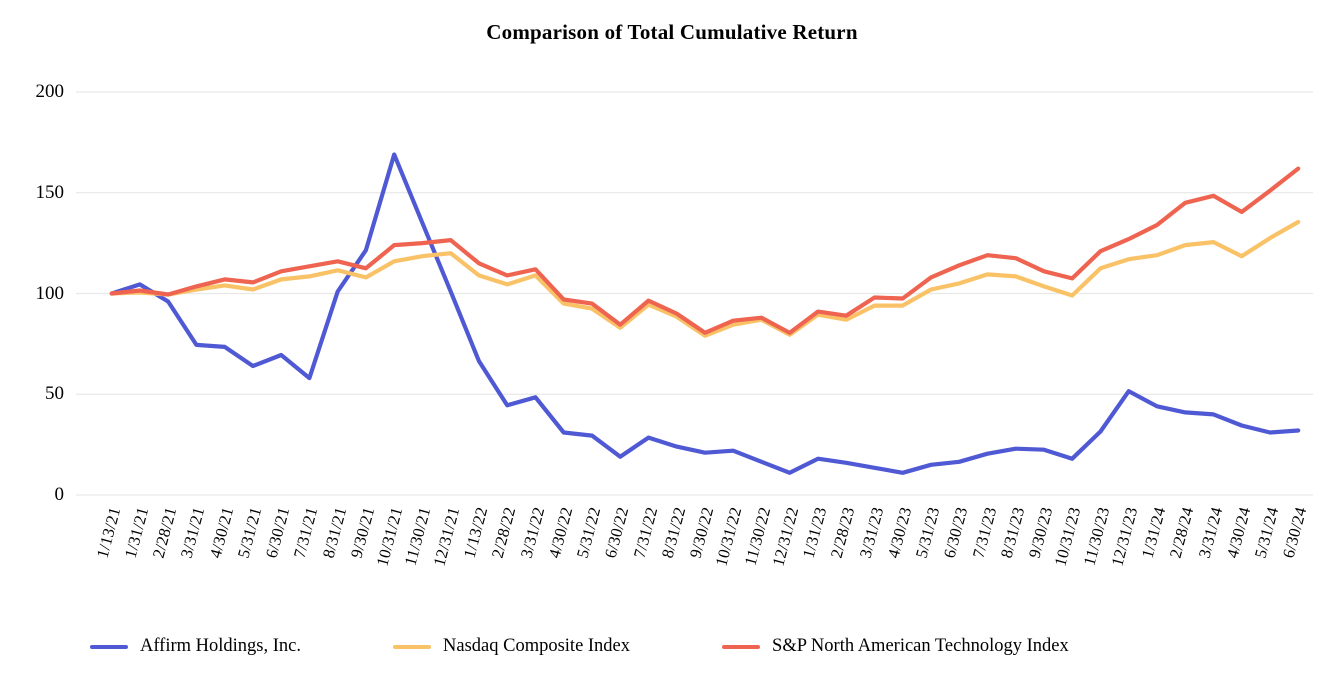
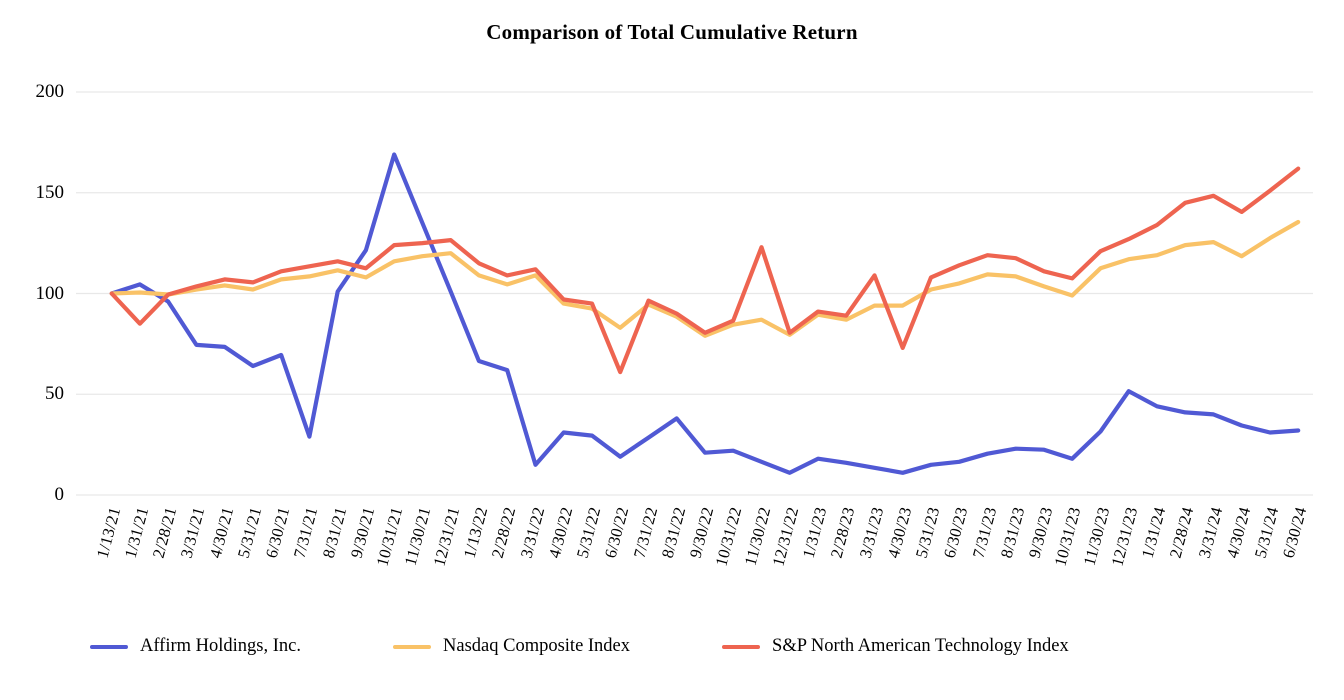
S&P North American Technology Index/1/31/21: 102 -> 85
Affirm Holdings, Inc./7/31/21: 58 -> 29
Affirm Holdings, Inc./2/28/22: 44 -> 62
Affirm Holdings, Inc./3/31/22: 48 -> 15
S&P North American Technology Index/6/30/22: 84 -> 61
Affirm Holdings, Inc./8/31/22: 24 -> 38
S&P North American Technology Index/11/30/22: 88 -> 123
S&P North American Technology Index/3/31/23: 98 -> 109
S&P North American Technology Index/4/30/23: 98 -> 73
